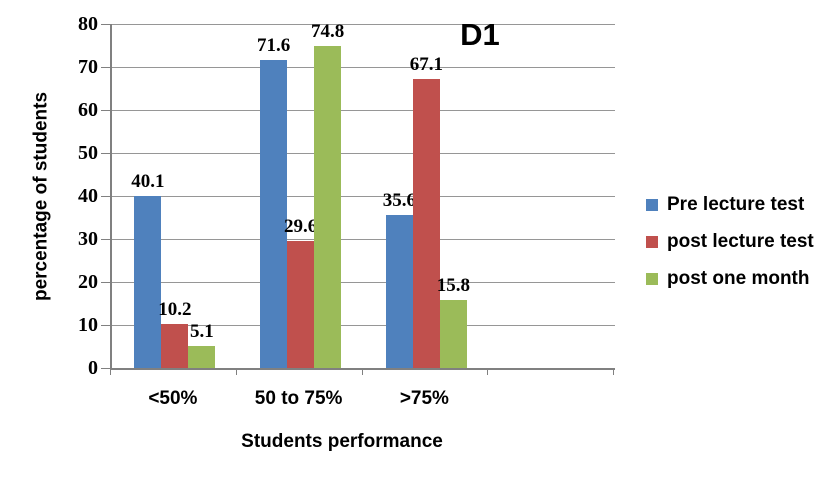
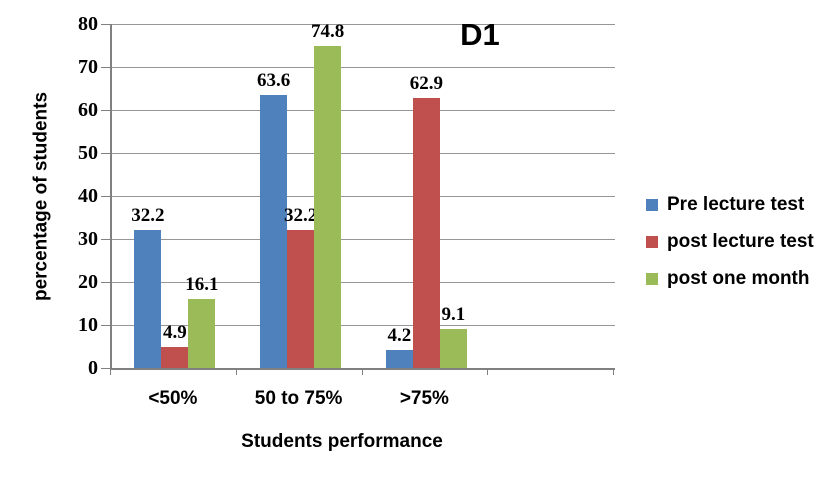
Pre lecture test/<50%: 40.1 -> 32.2
post lecture test/<50%: 10.2 -> 4.9
post one month/<50%: 5.1 -> 16.1
Pre lecture test/50 to 75%: 71.6 -> 63.6
post lecture test/50 to 75%: 29.6 -> 32.2
Pre lecture test/>75%: 35.6 -> 4.2
post lecture test/>75%: 67.1 -> 62.9
post one month/>75%: 15.8 -> 9.1
